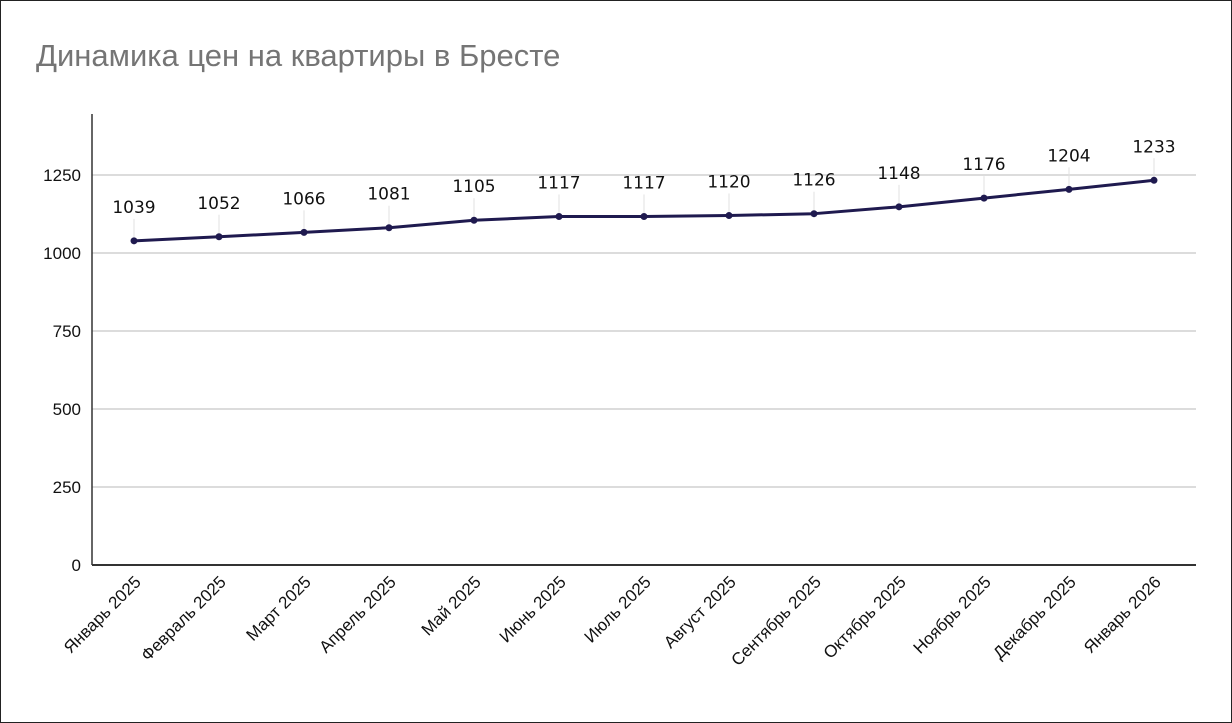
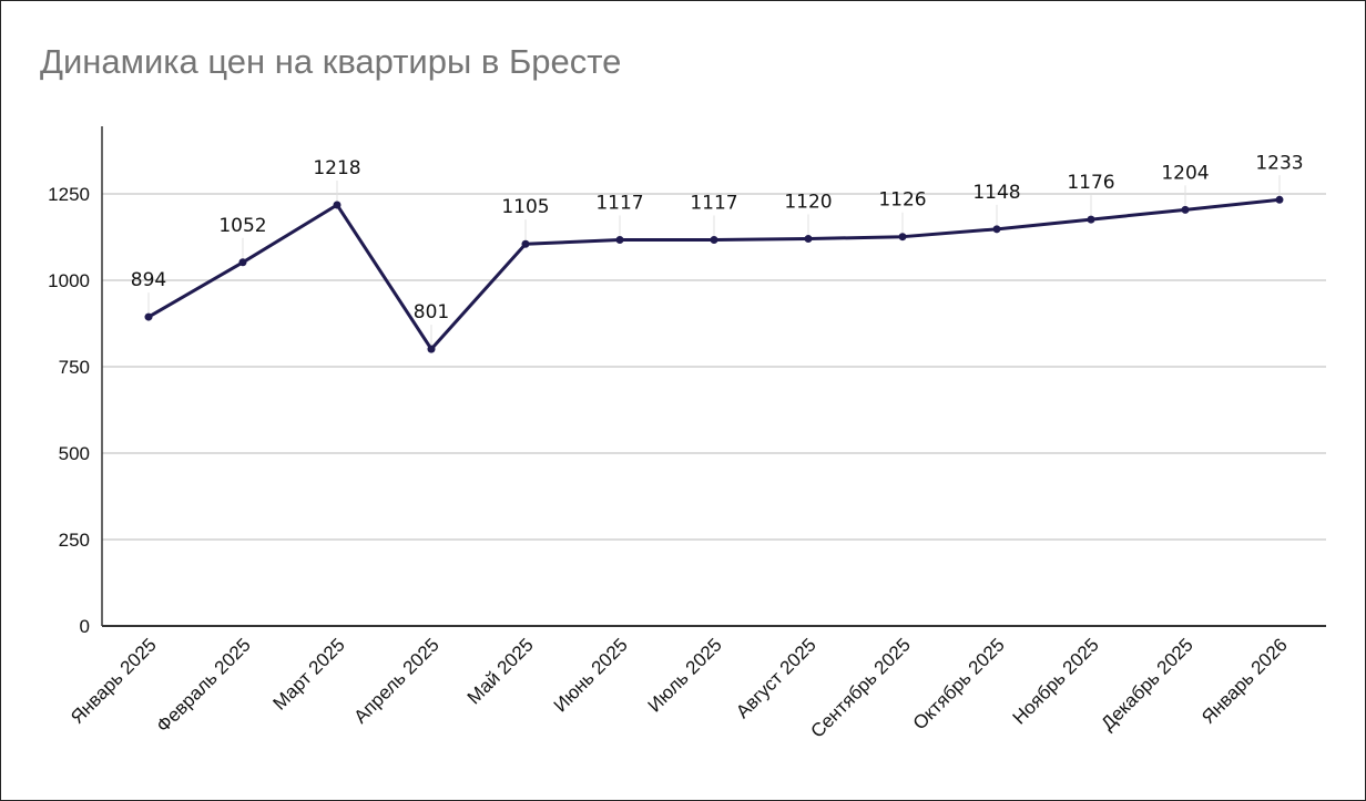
Январь 2025: 1039 -> 894
Март 2025: 1066 -> 1218
Апрель 2025: 1081 -> 801
